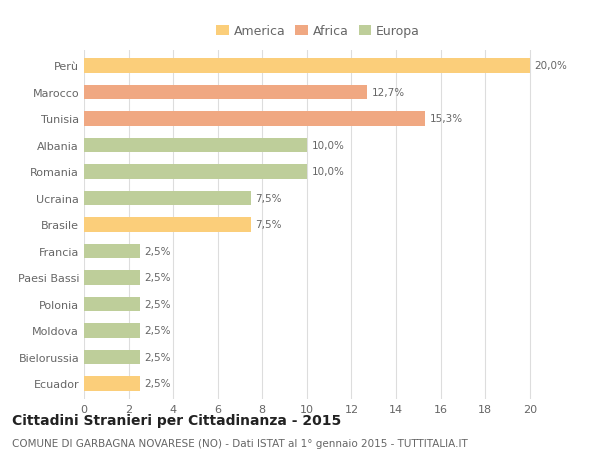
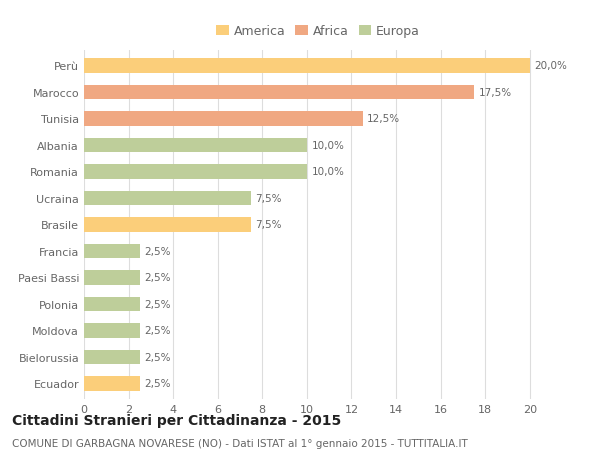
Marocco: 12,7% -> 17,5%
Tunisia: 15,3% -> 12,5%
